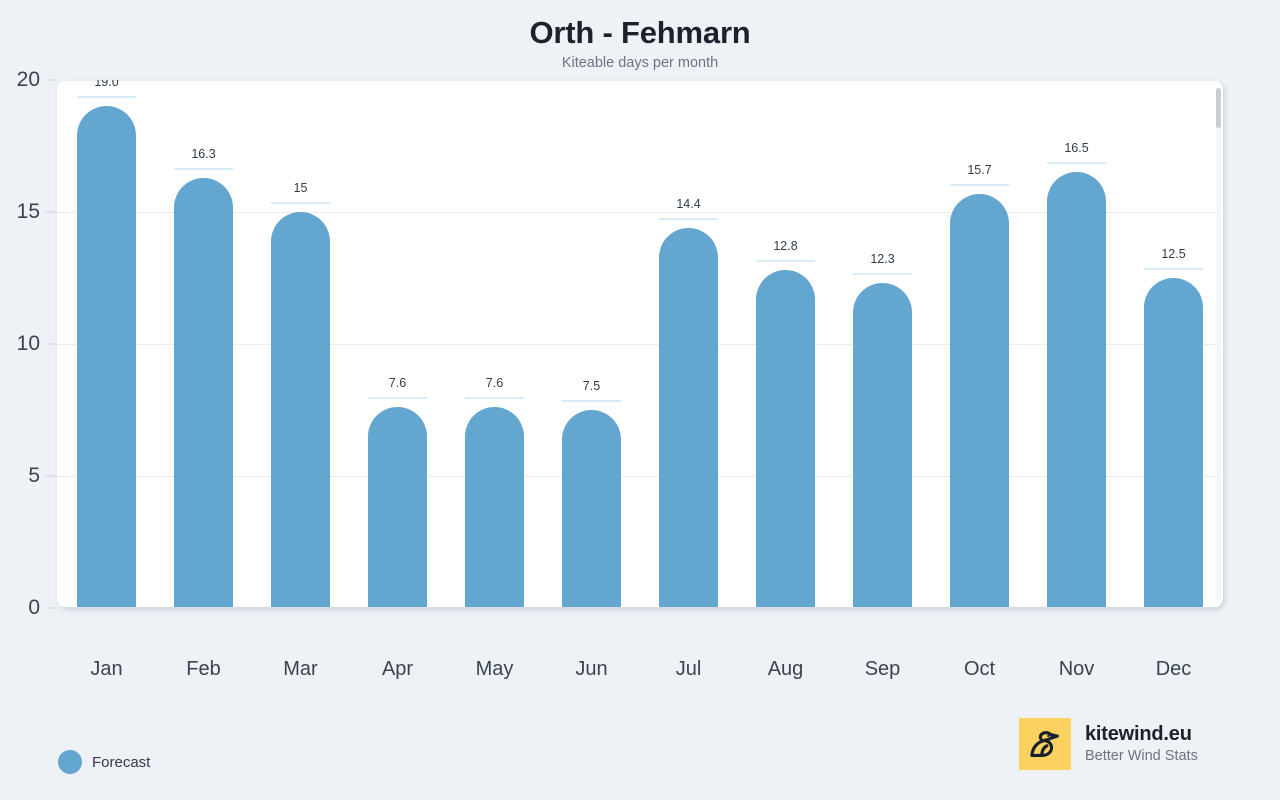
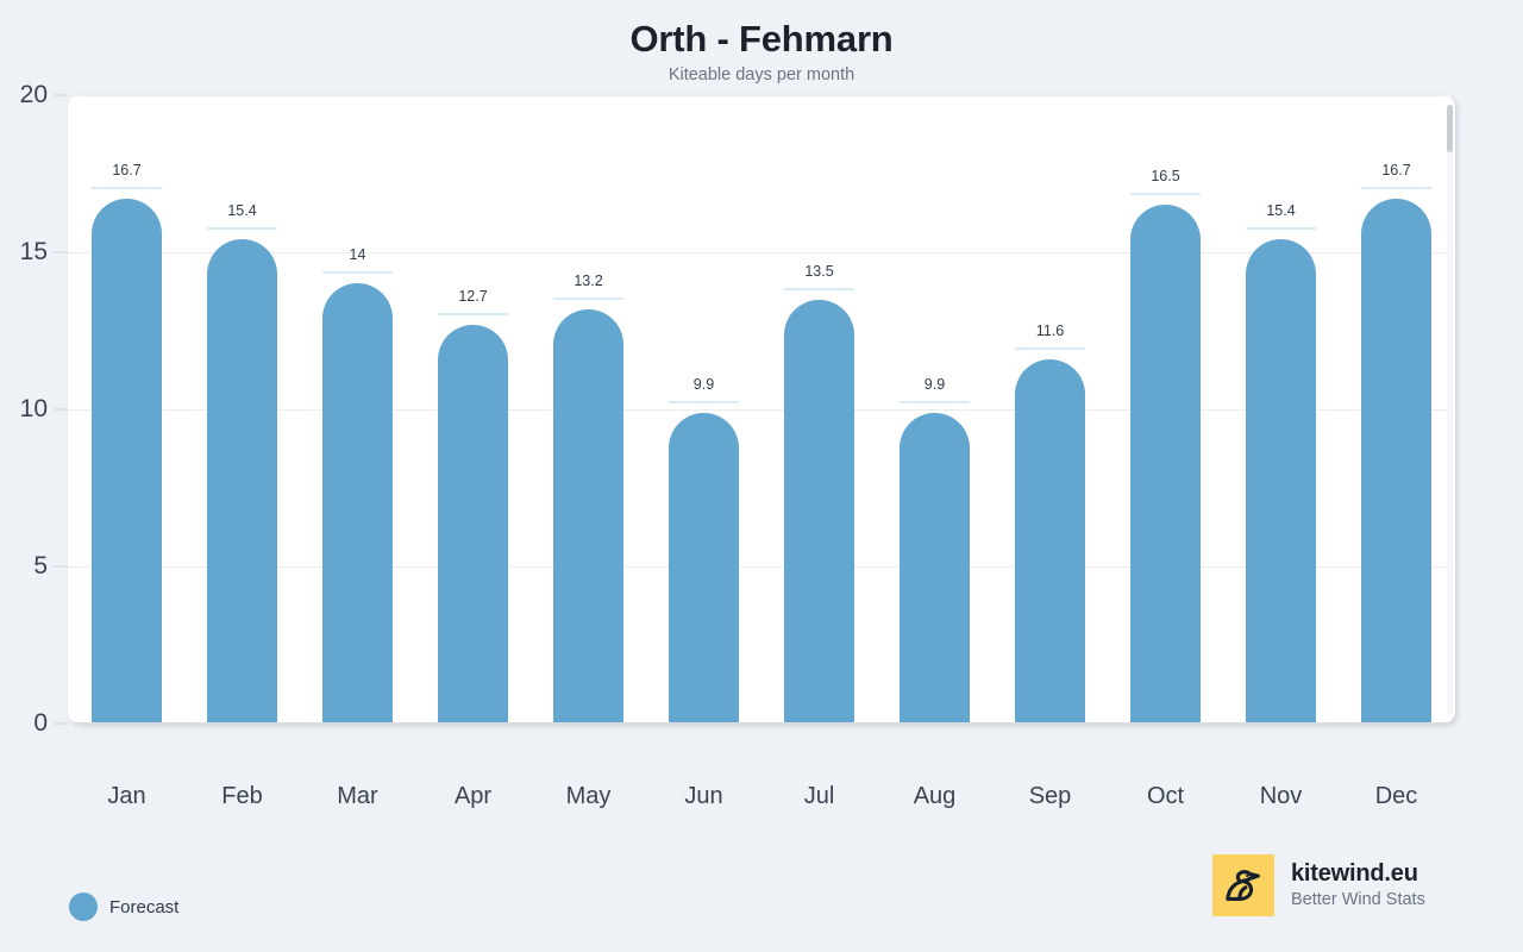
Jan: 19.0 -> 16.7
Feb: 16.3 -> 15.4
Mar: 15 -> 14
Apr: 7.6 -> 12.7
May: 7.6 -> 13.2
Jun: 7.5 -> 9.9
Jul: 14.4 -> 13.5
Aug: 12.8 -> 9.9
Sep: 12.3 -> 11.6
Oct: 15.7 -> 16.5
Nov: 16.5 -> 15.4
Dec: 12.5 -> 16.7
